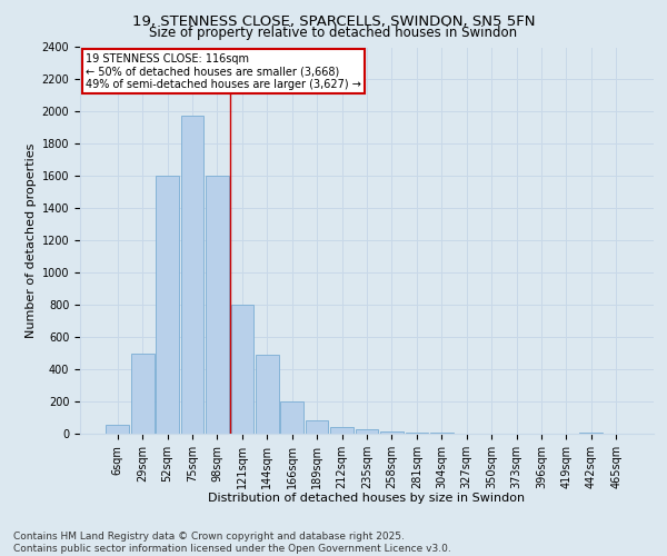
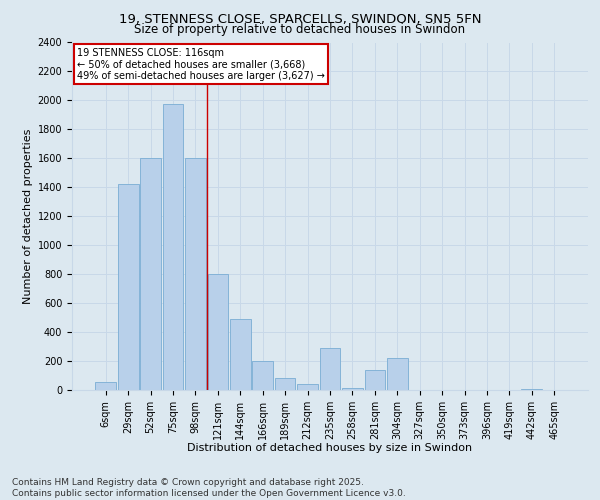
29sqm: 500 -> 1420
235sqm: 20 -> 290
281sqm: 10 -> 140
304sqm: 0 -> 220
